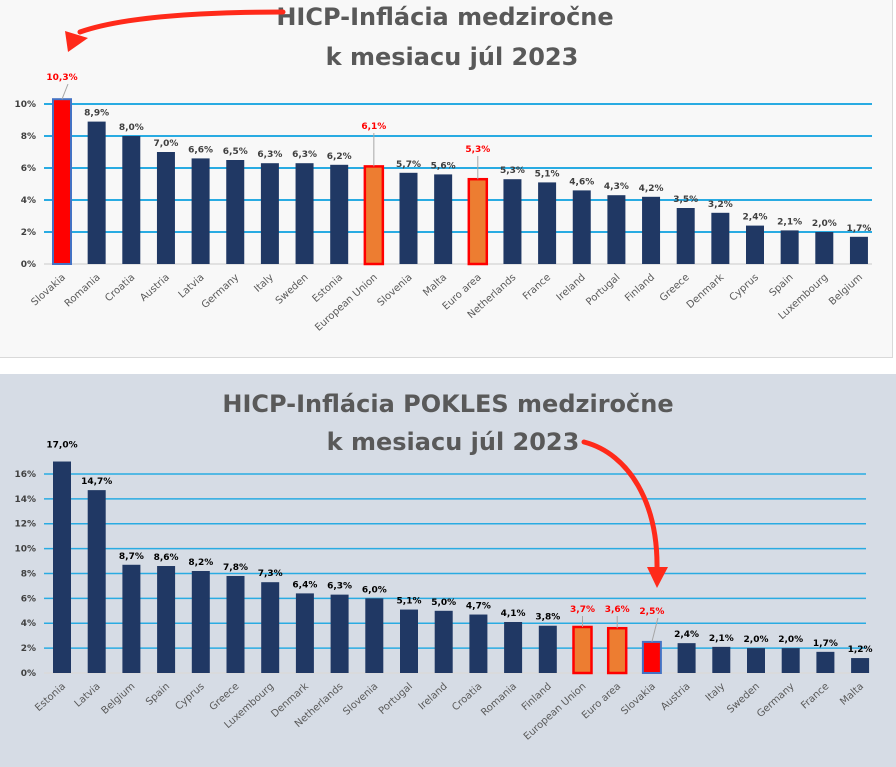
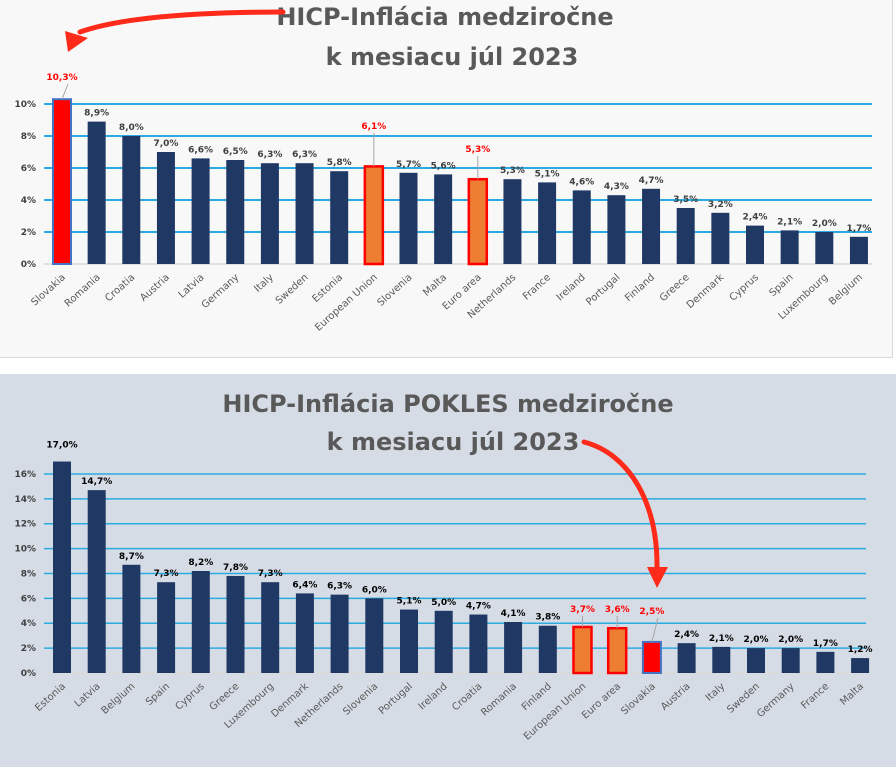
HICP-Inflácia medziročne/Estonia: 6,2% -> 5,8%
HICP-Inflácia medziročne/Finland: 4,2% -> 4,7%
HICP-Inflácia POKLES medziročne/Spain: 8,6% -> 7,3%
